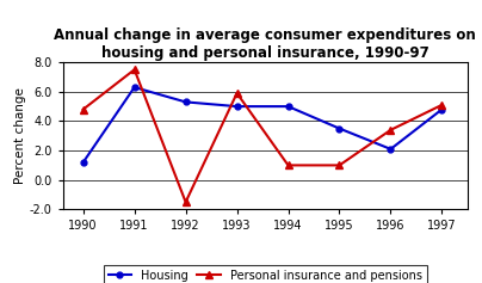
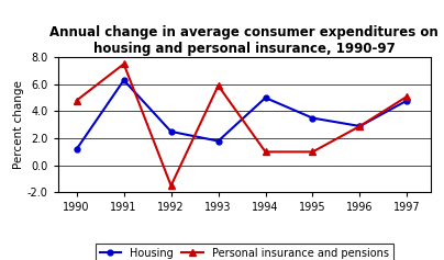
Housing/1992: 5.3 -> 2.5
Housing/1993: 5.0 -> 1.8
Housing/1996: 2.1 -> 2.9
Personal insurance and pensions/1996: 3.4 -> 2.9
